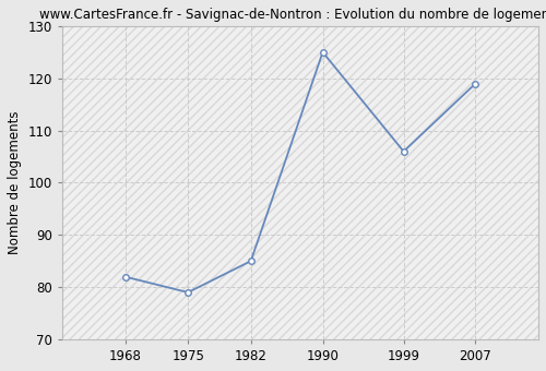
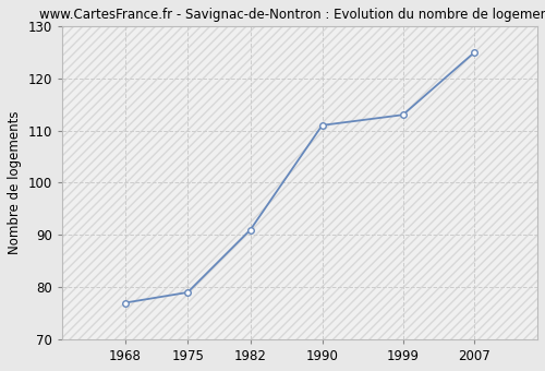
1968: 82 -> 77
1982: 85 -> 91
1990: 125 -> 111
1999: 106 -> 113
2007: 119 -> 125
